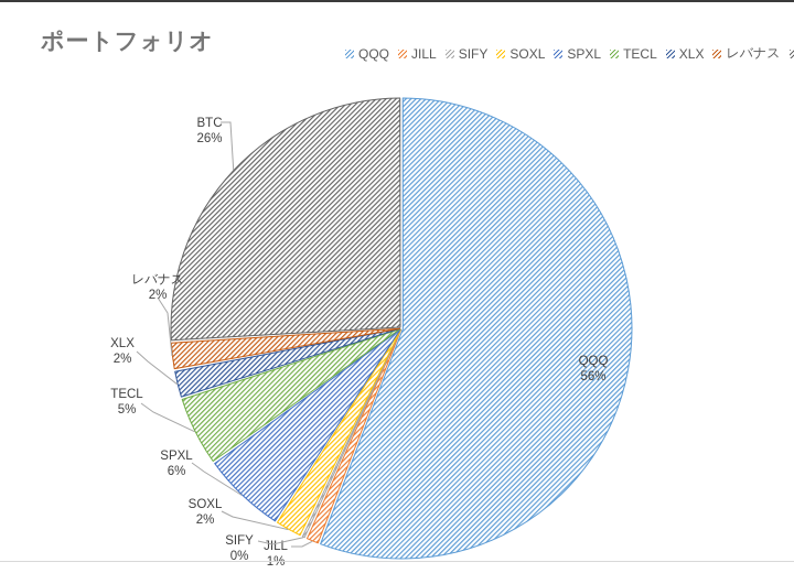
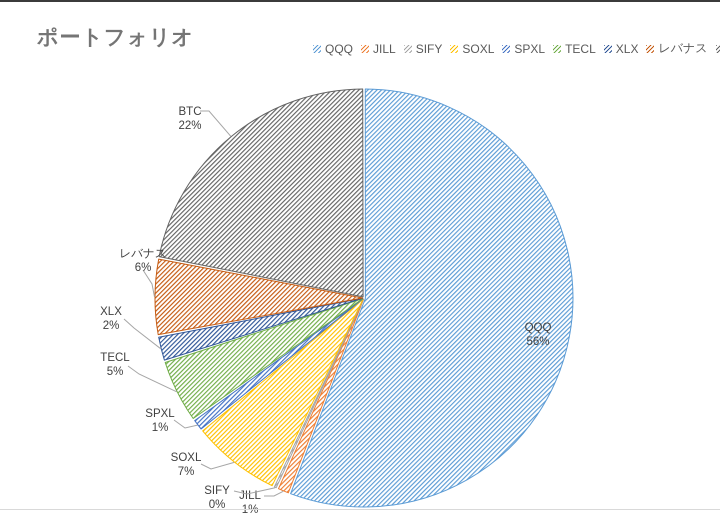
SOXL: 2% -> 7%
SPXL: 6% -> 1%
レバナス: 2% -> 6%
BTC: 26% -> 22%
